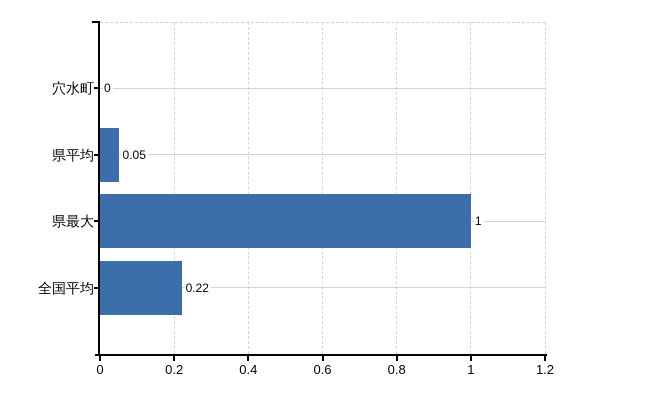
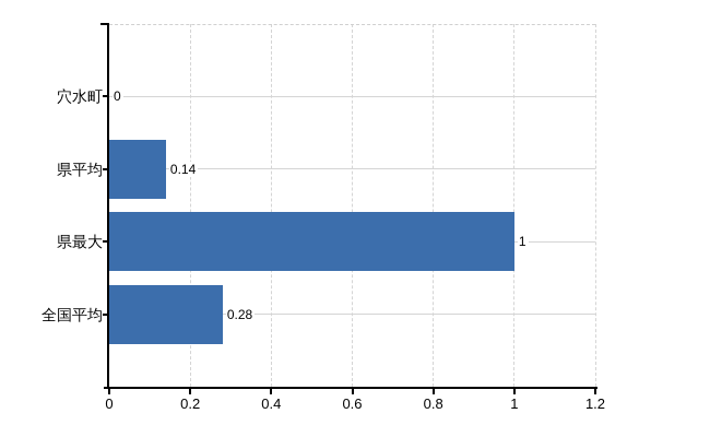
県平均: 0.05 -> 0.14
全国平均: 0.22 -> 0.28
